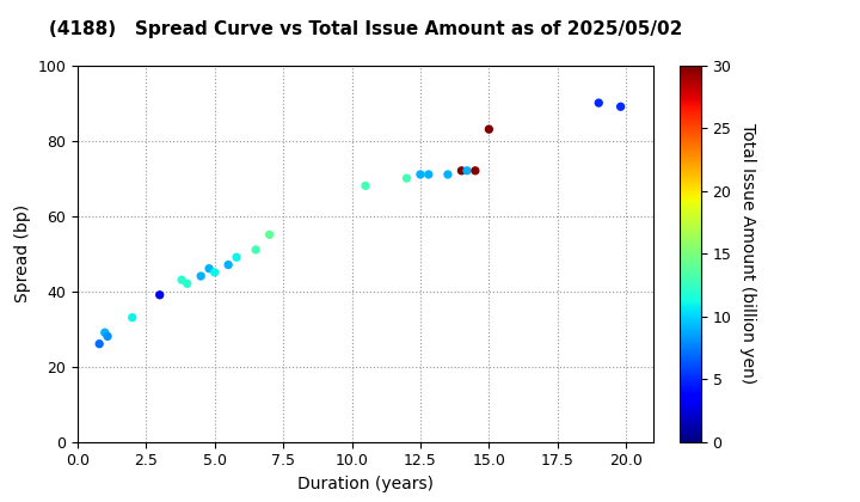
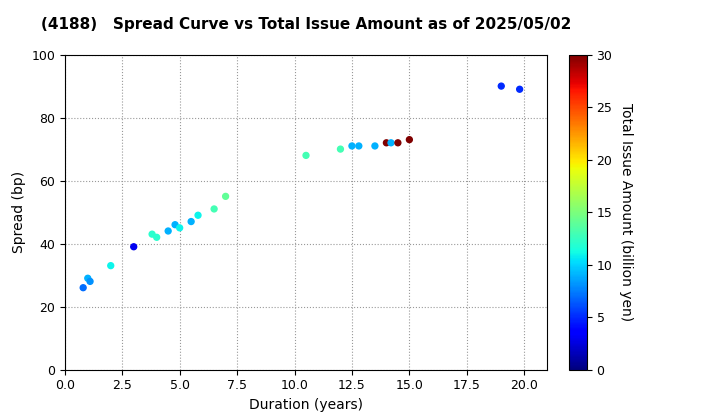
15.0: 83 -> 73
